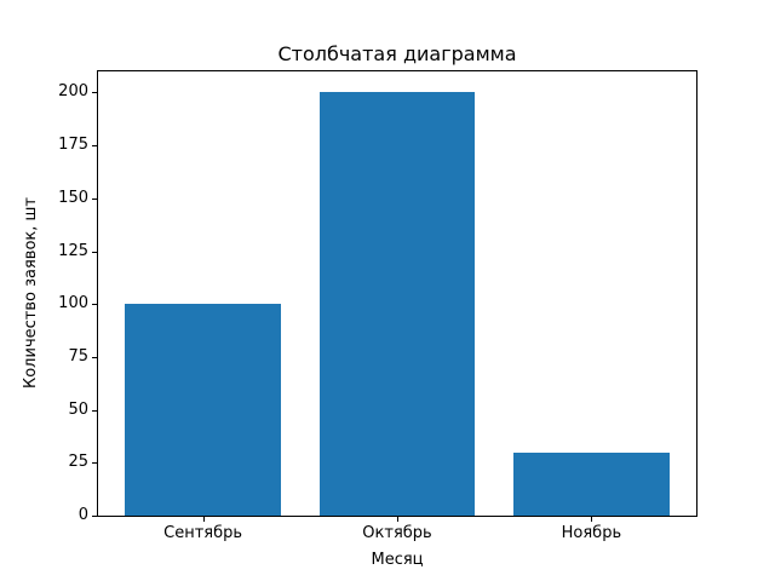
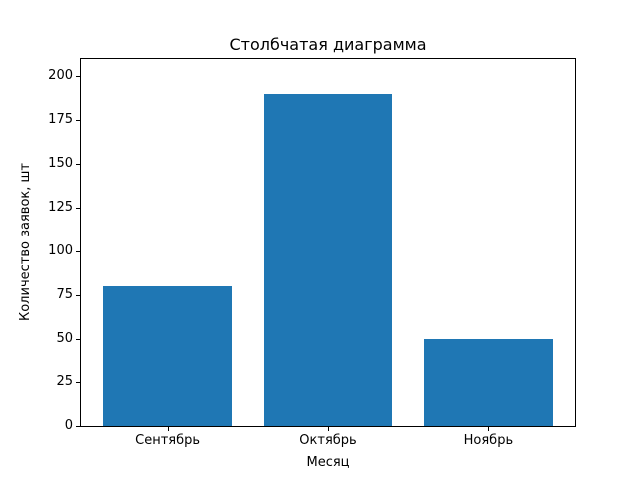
Сентябрь: 100 -> 80
Октябрь: 200 -> 190
Ноябрь: 30 -> 50
